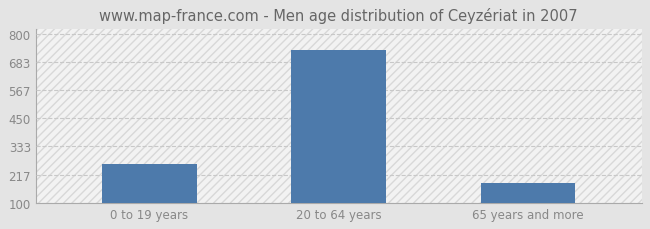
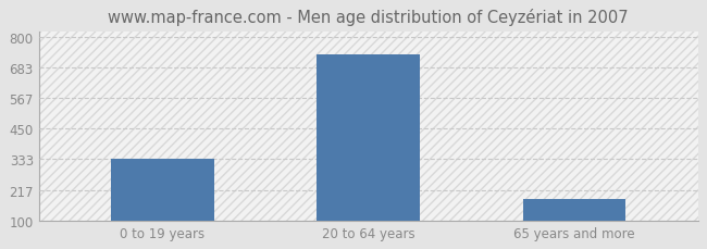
0 to 19 years: 260 -> 333
